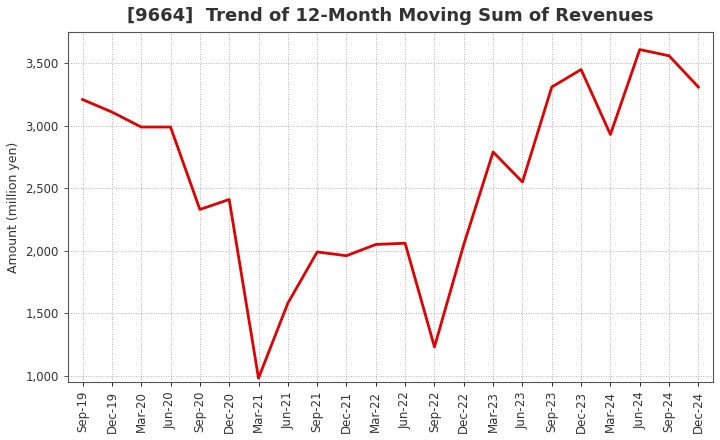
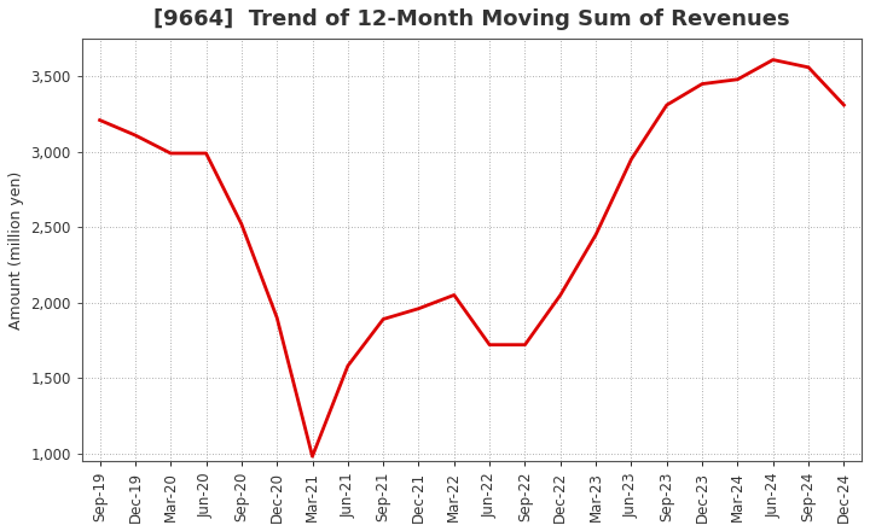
Sep-20: 2,330 -> 2,520
Dec-20: 2,410 -> 1,900
Sep-21: 1,990 -> 1,890
Jun-22: 2,060 -> 1,720
Sep-22: 1,230 -> 1,720
Mar-23: 2,790 -> 2,450
Jun-23: 2,550 -> 2,950
Mar-24: 2,930 -> 3,480
